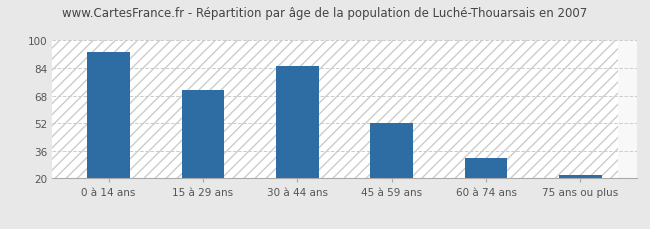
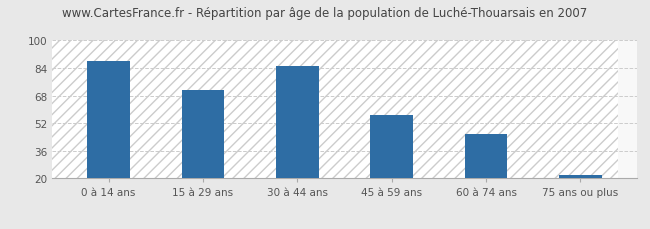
0 à 14 ans: 93 -> 88
45 à 59 ans: 52 -> 57
60 à 74 ans: 32 -> 46
